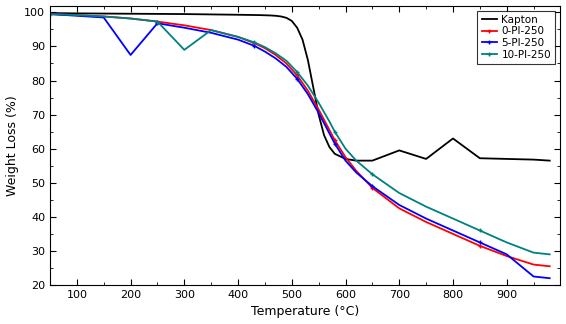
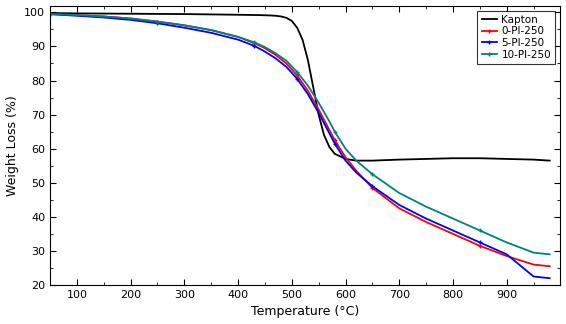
5-PI-250/200: 87.5 -> 97.8
10-PI-250/300: 89.0 -> 96.2
Kapton/700: 59.5 -> 56.8
Kapton/800: 63.0 -> 57.2
